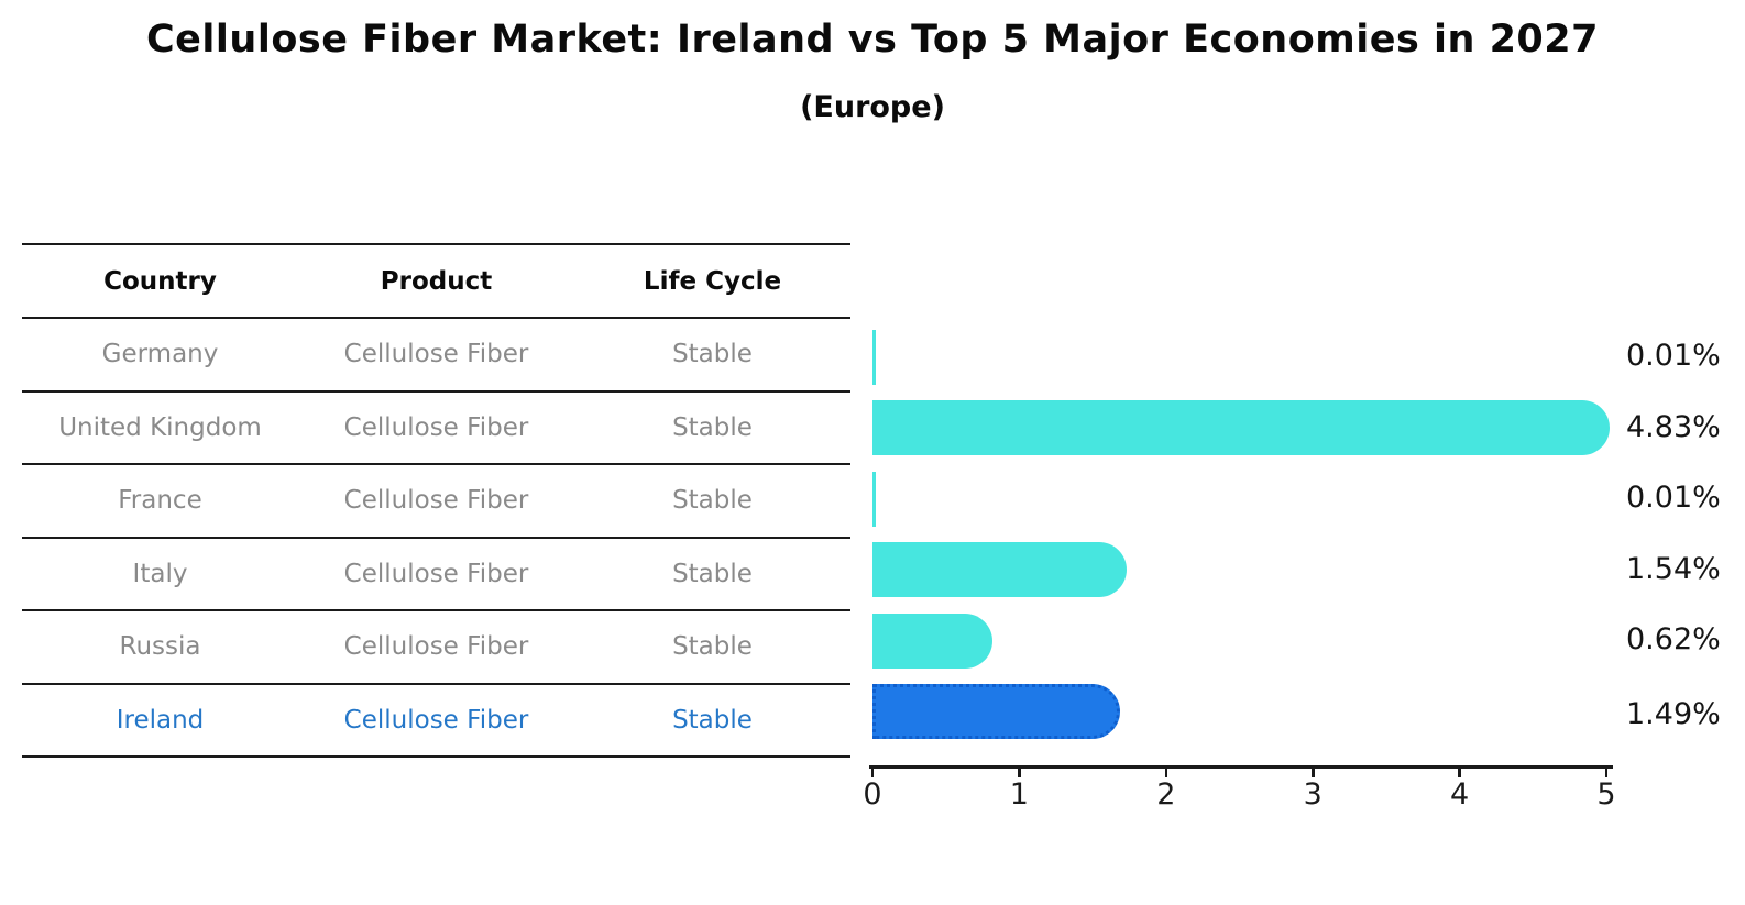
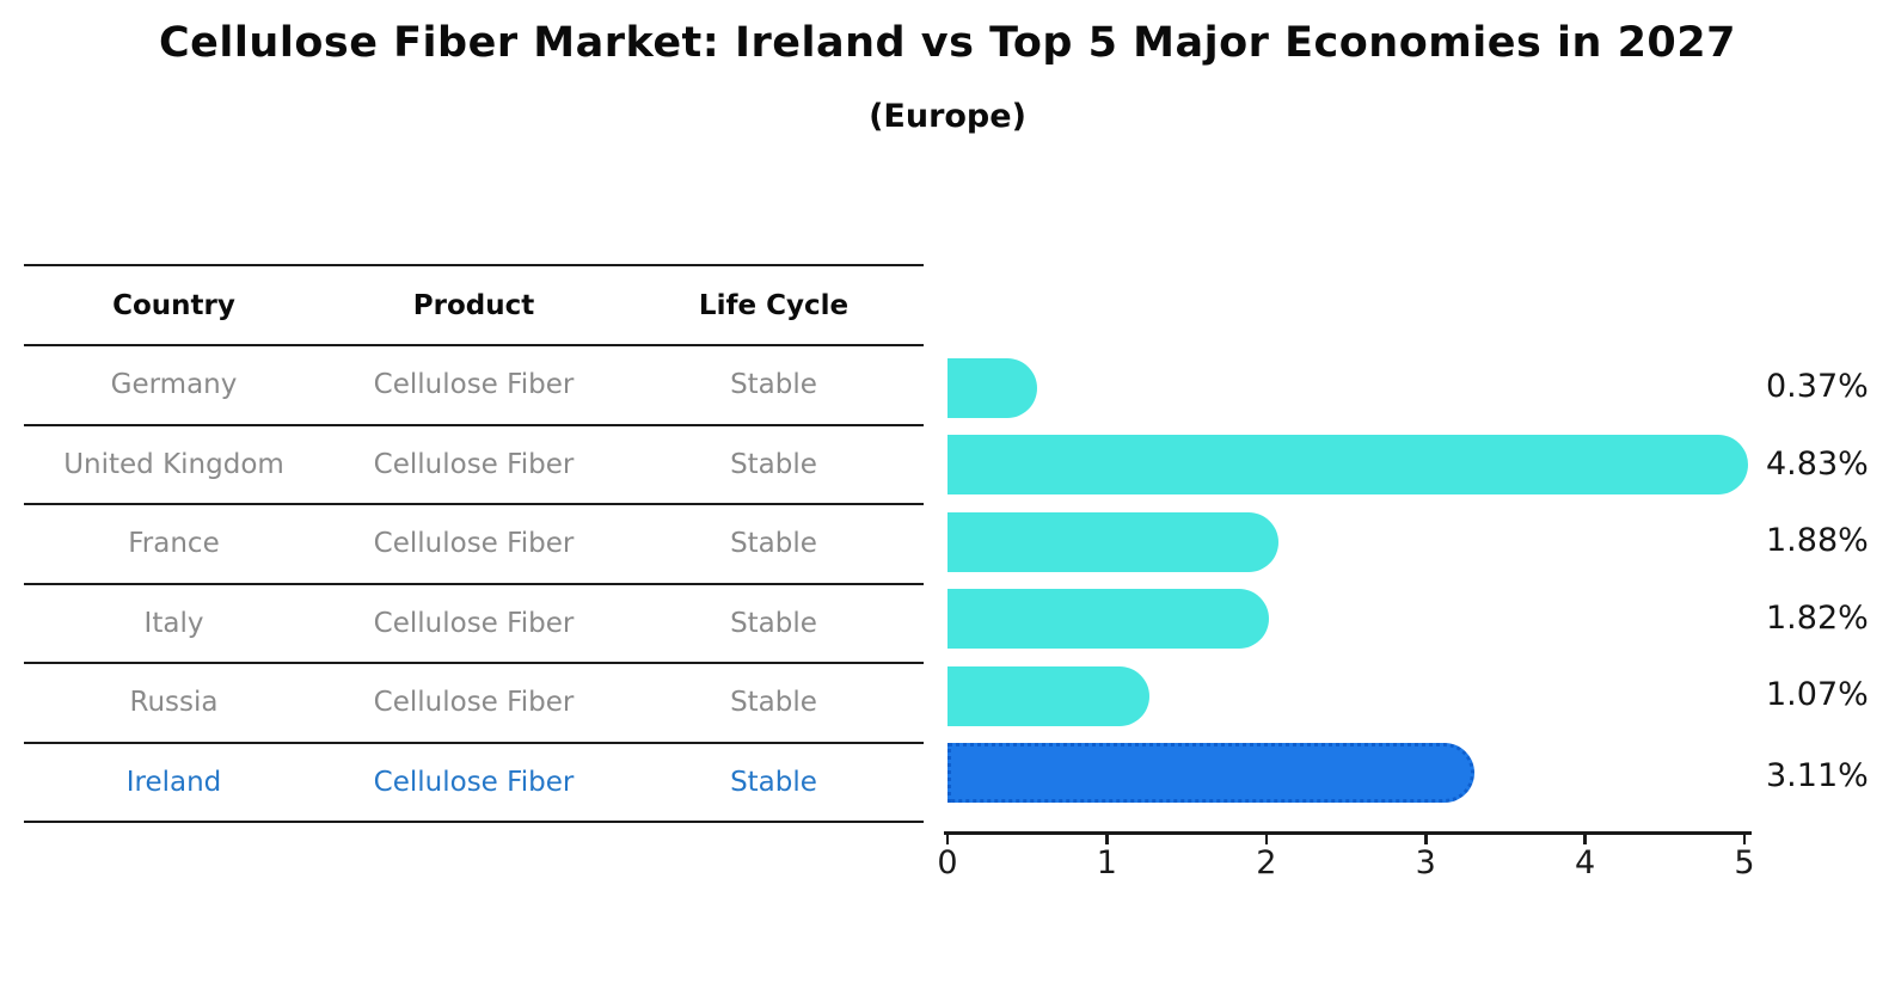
Germany: 0.01% -> 0.37%
France: 0.01% -> 1.88%
Italy: 1.54% -> 1.82%
Russia: 0.62% -> 1.07%
Ireland: 1.49% -> 3.11%
